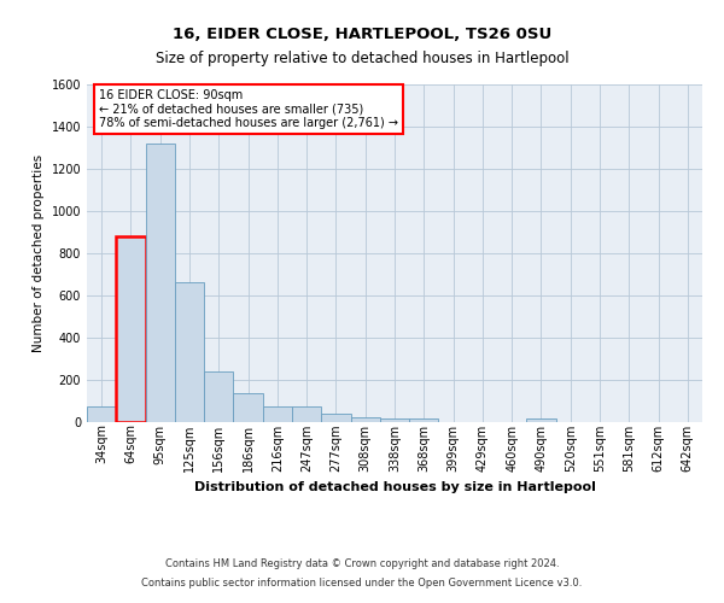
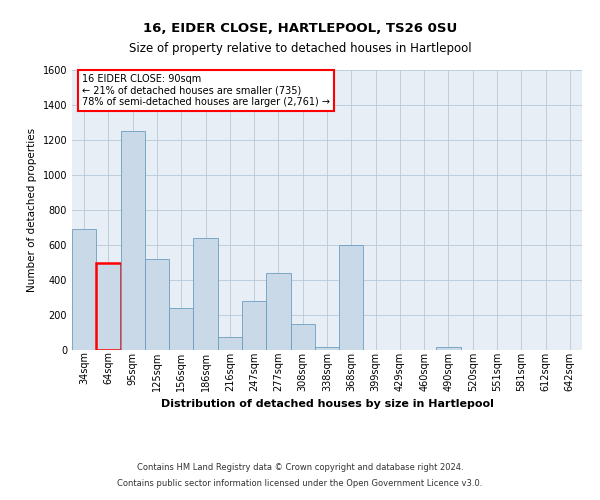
34sqm: 80 -> 690
64sqm: 880 -> 500
95sqm: 1320 -> 1250
125sqm: 660 -> 520
186sqm: 140 -> 640
247sqm: 80 -> 280
277sqm: 40 -> 440
308sqm: 20 -> 150
368sqm: 20 -> 600
